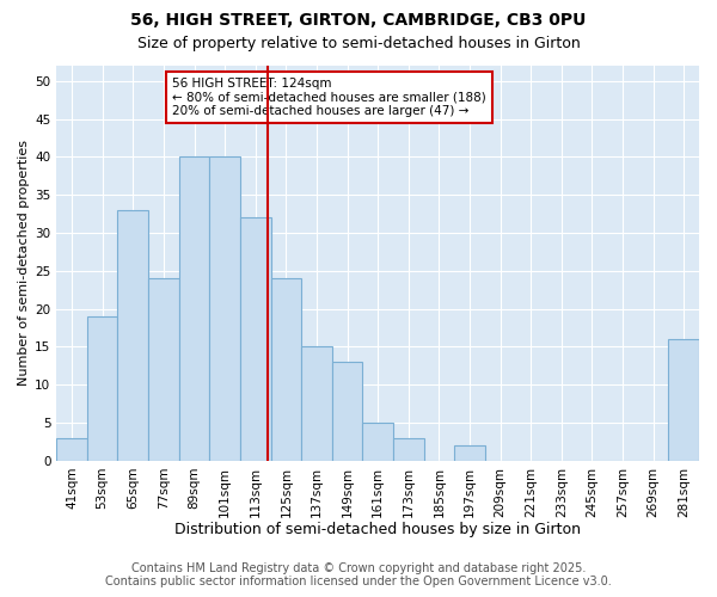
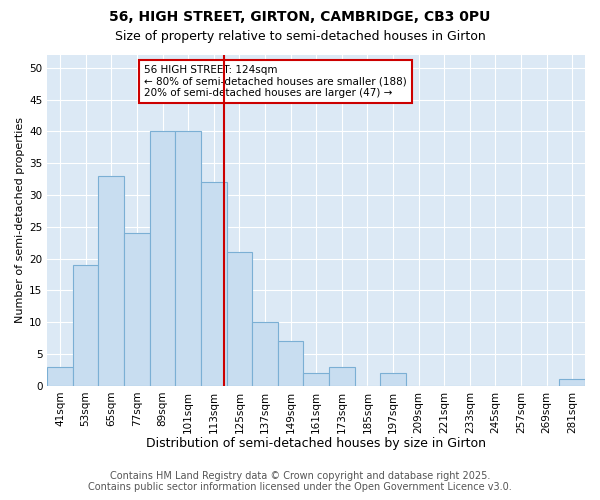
125sqm: 24 -> 21
137sqm: 15 -> 10
149sqm: 13 -> 7
161sqm: 5 -> 2
281sqm: 16 -> 1
